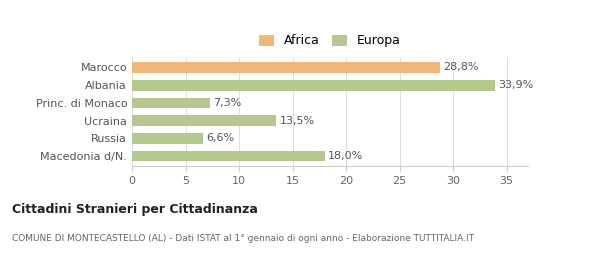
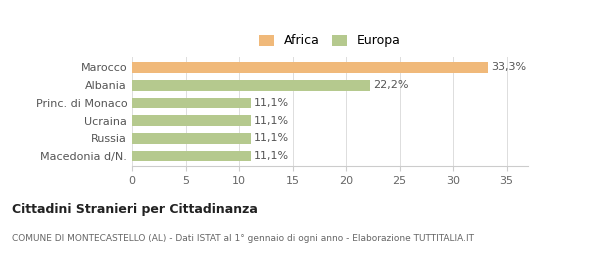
Marocco: 28,8% -> 33,3%
Albania: 33,9% -> 22,2%
Princ. di Monaco: 7,3% -> 11,1%
Ucraina: 13,5% -> 11,1%
Russia: 6,6% -> 11,1%
Macedonia d/N.: 18,0% -> 11,1%
